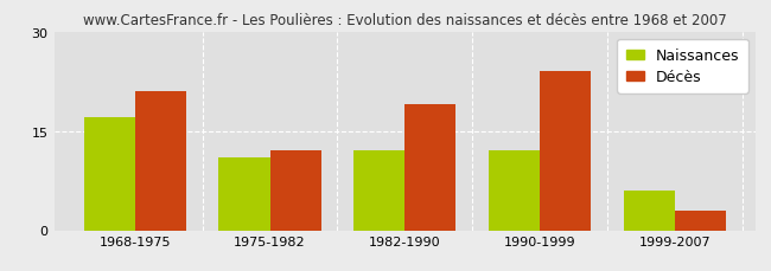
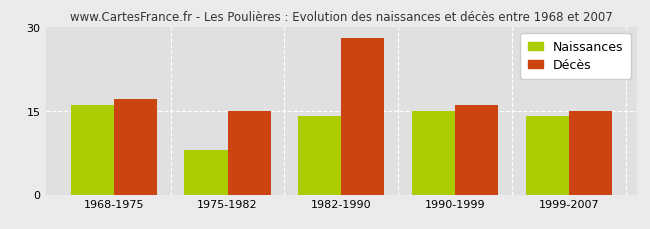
Naissances/1968-1975: 17 -> 16
Décès/1968-1975: 21 -> 17
Naissances/1975-1982: 11 -> 8
Décès/1975-1982: 12 -> 15
Naissances/1982-1990: 12 -> 14
Décès/1982-1990: 19 -> 28
Naissances/1990-1999: 12 -> 15
Décès/1990-1999: 24 -> 16
Naissances/1999-2007: 6 -> 14
Décès/1999-2007: 3 -> 15
